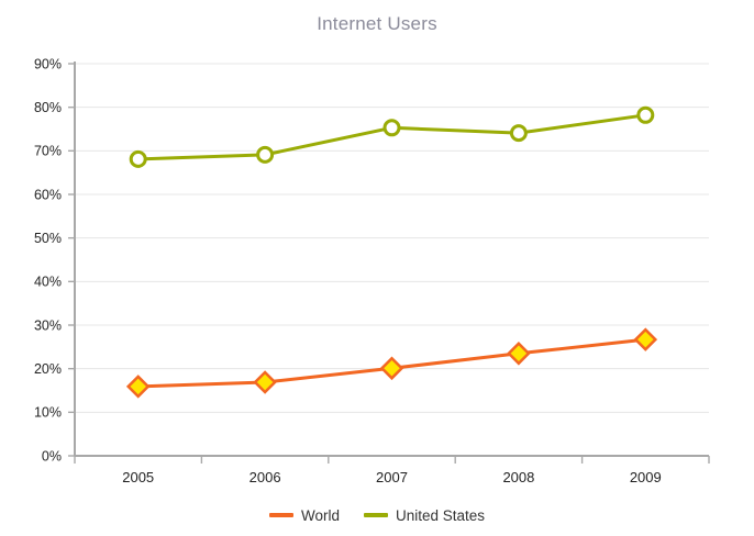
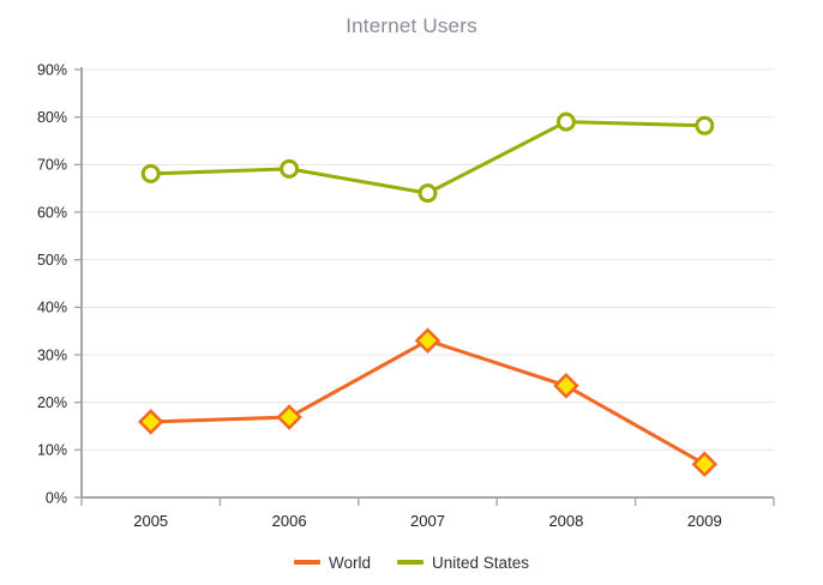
World/2007: 20% -> 33%
United States/2007: 75% -> 64%
United States/2008: 74% -> 79%
World/2009: 27% -> 7%
